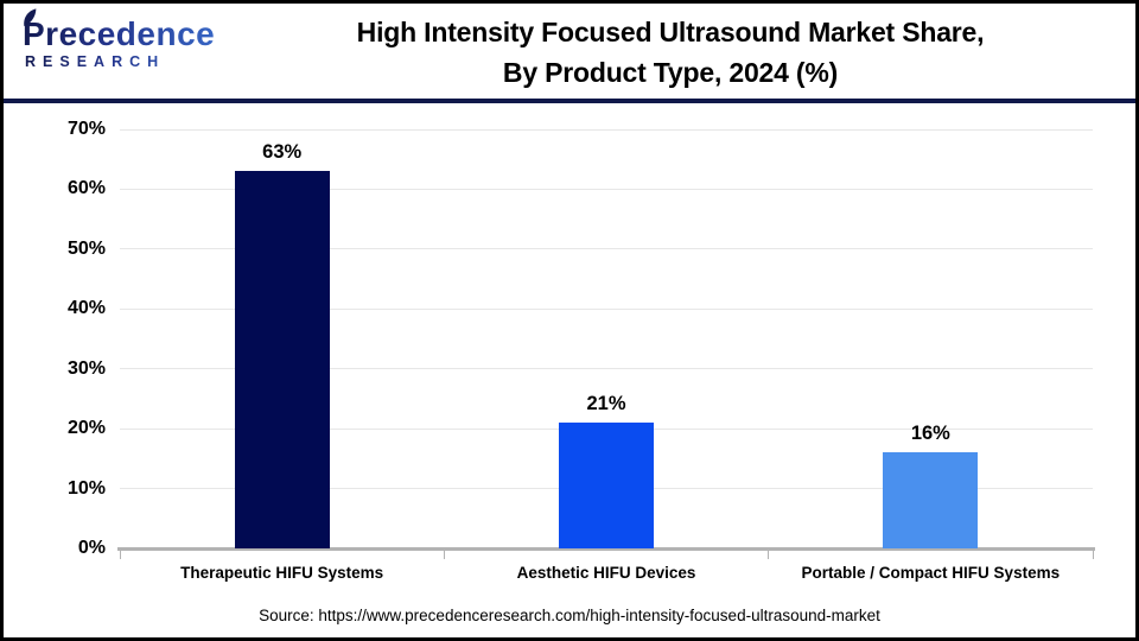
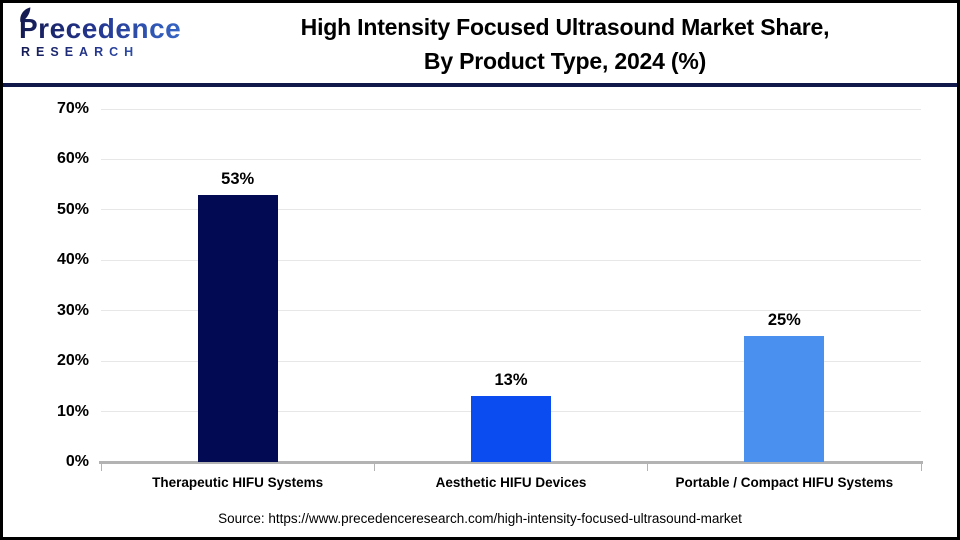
Therapeutic HIFU Systems: 63% -> 53%
Aesthetic HIFU Devices: 21% -> 13%
Portable / Compact HIFU Systems: 16% -> 25%
